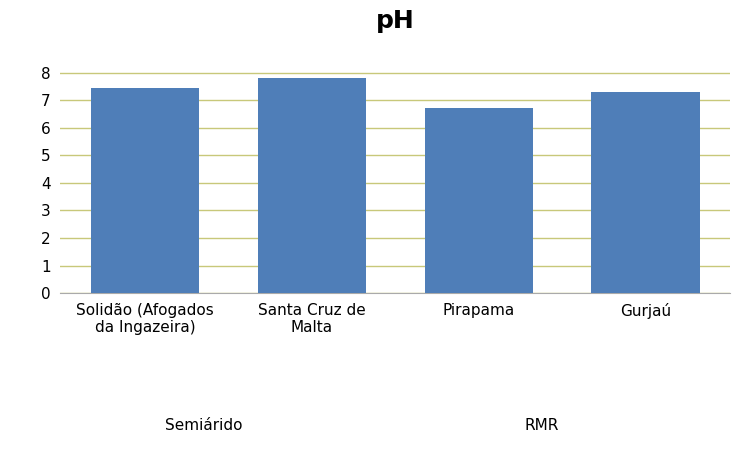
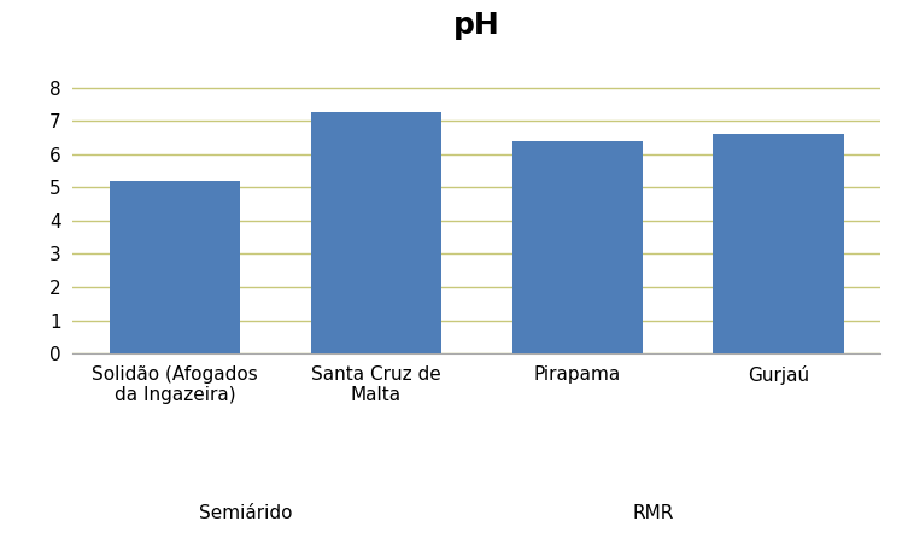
Solidão (Afogados da Ingazeira): 7.45 -> 5.20
Santa Cruz de Malta: 7.80 -> 7.25
Pirapama: 6.70 -> 6.40
Gurjaú: 7.30 -> 6.60
